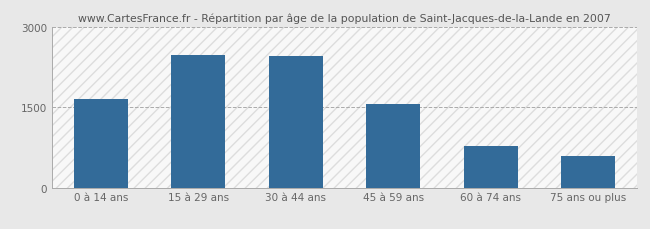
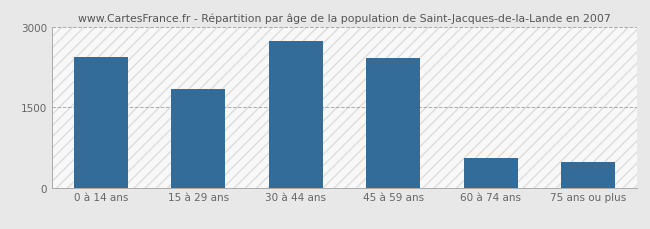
0 à 14 ans: 1650 -> 2440
15 à 29 ans: 2480 -> 1840
30 à 44 ans: 2460 -> 2740
45 à 59 ans: 1560 -> 2420
60 à 74 ans: 780 -> 560
75 ans ou plus: 590 -> 480
